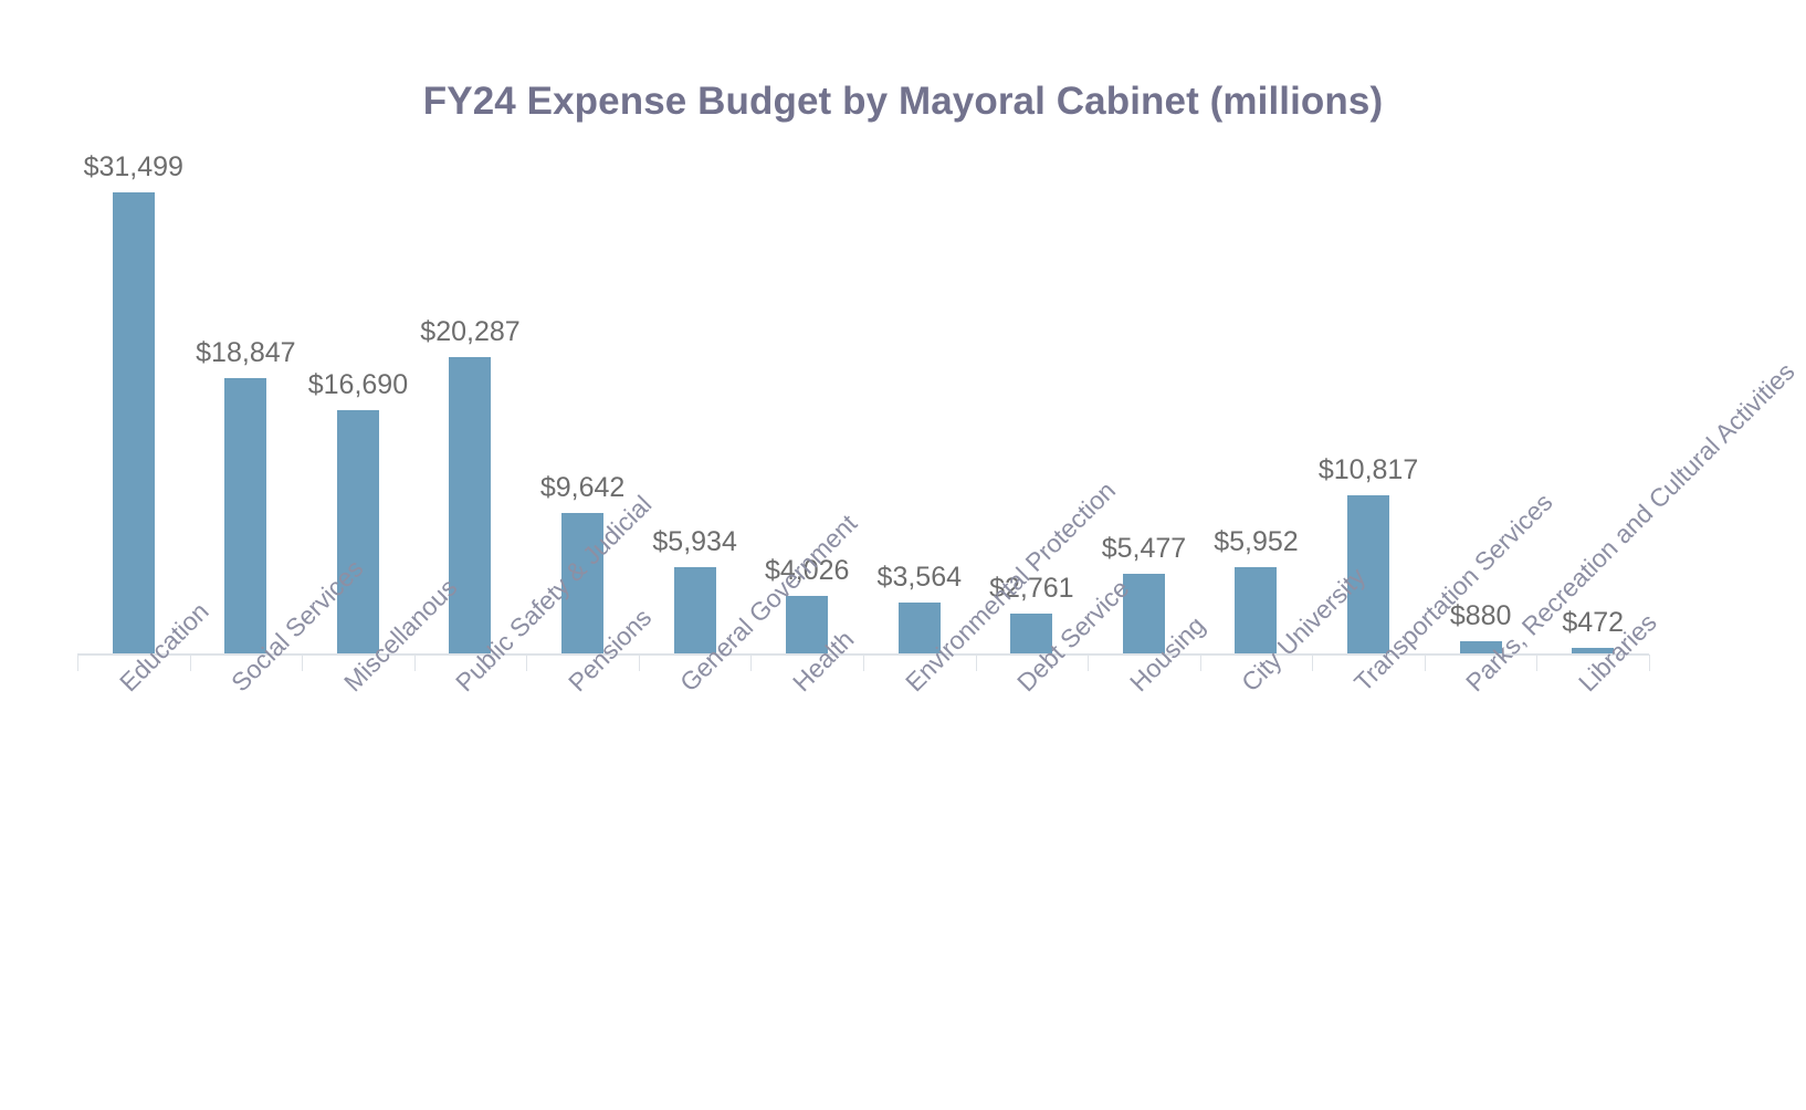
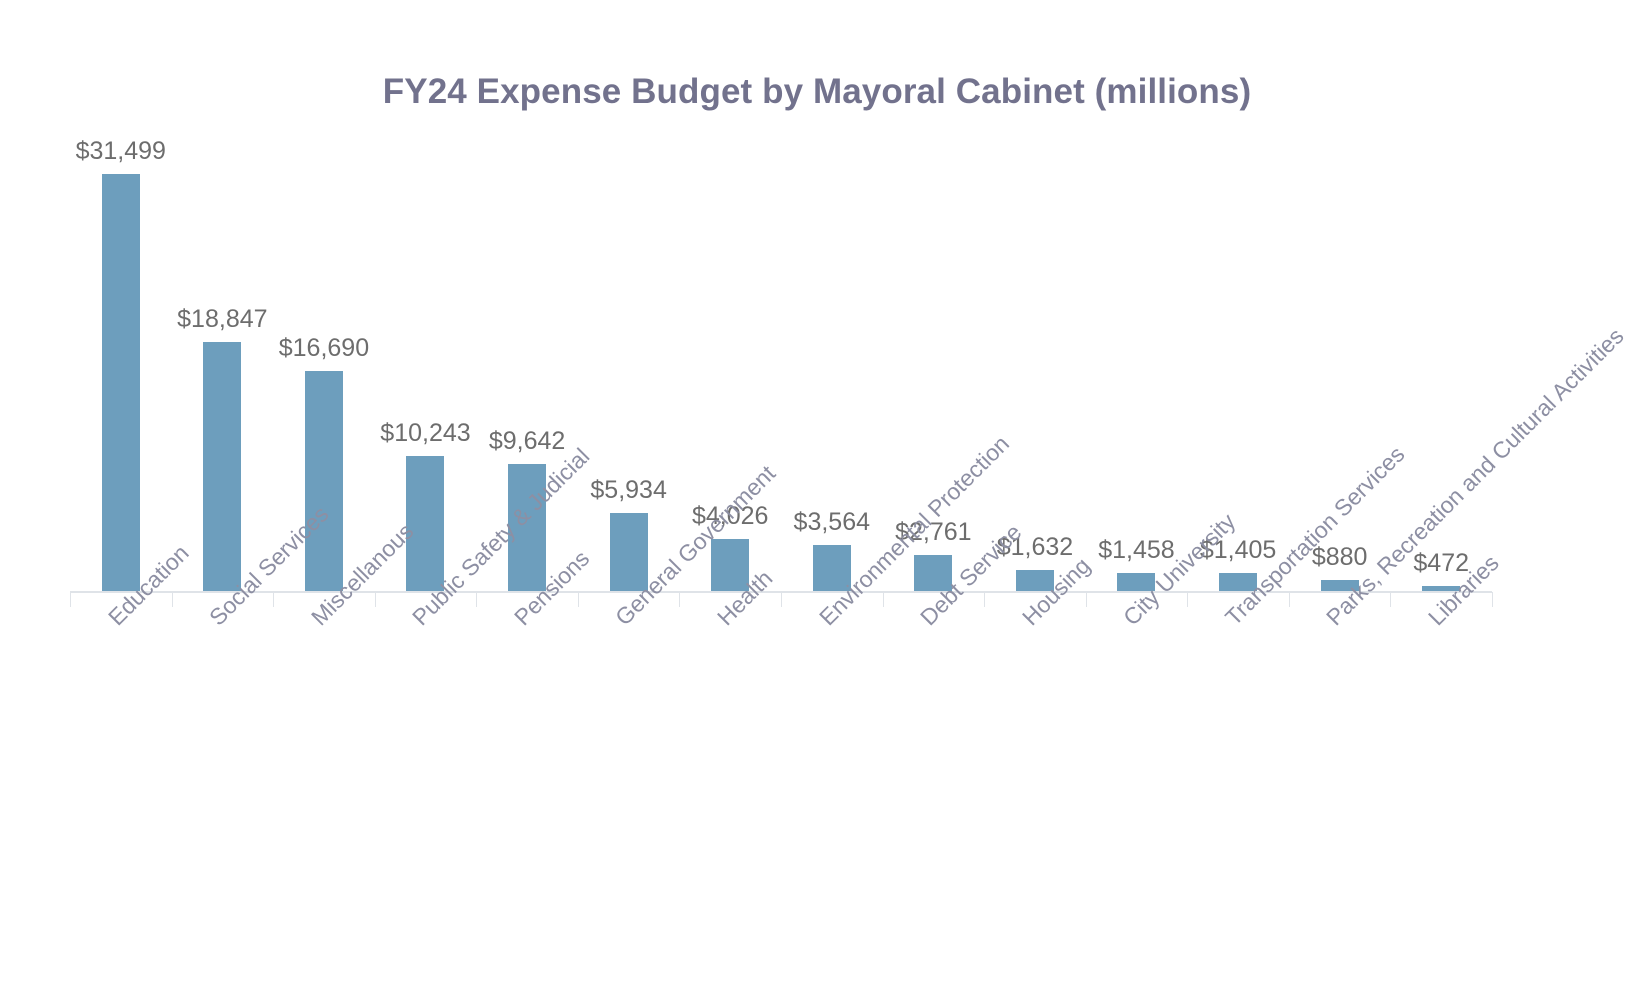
Public Safety & Judicial: $20,287 -> $10,243
Housing: $5,477 -> $1,632
City University: $5,952 -> $1,458
Transportation Services: $10,817 -> $1,405
